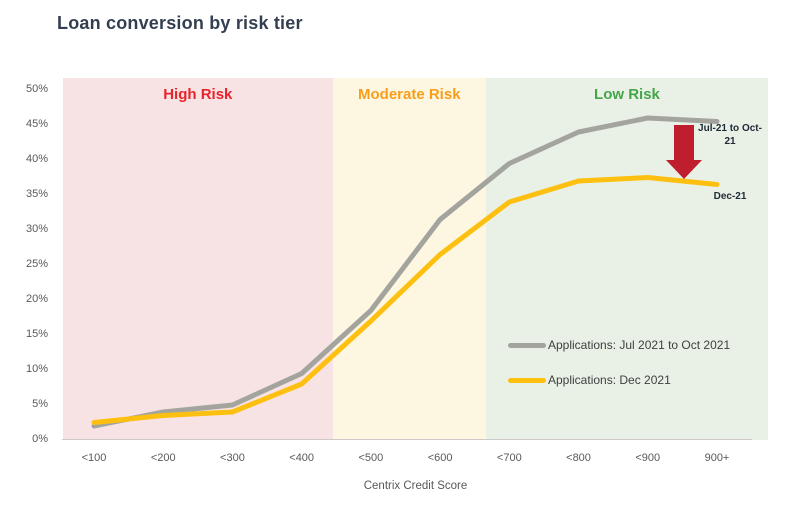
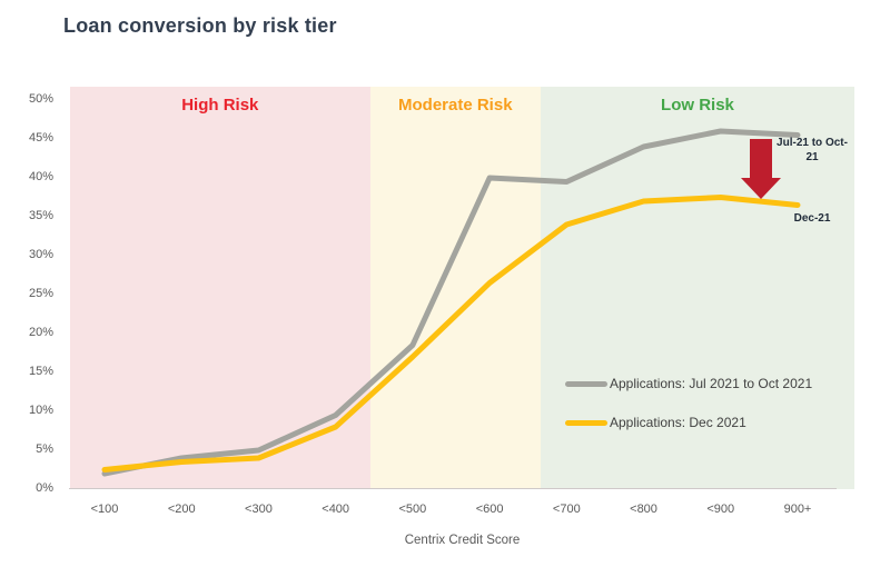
Applications: Jul 2021 to Oct 2021/<600: 32% -> 40%
